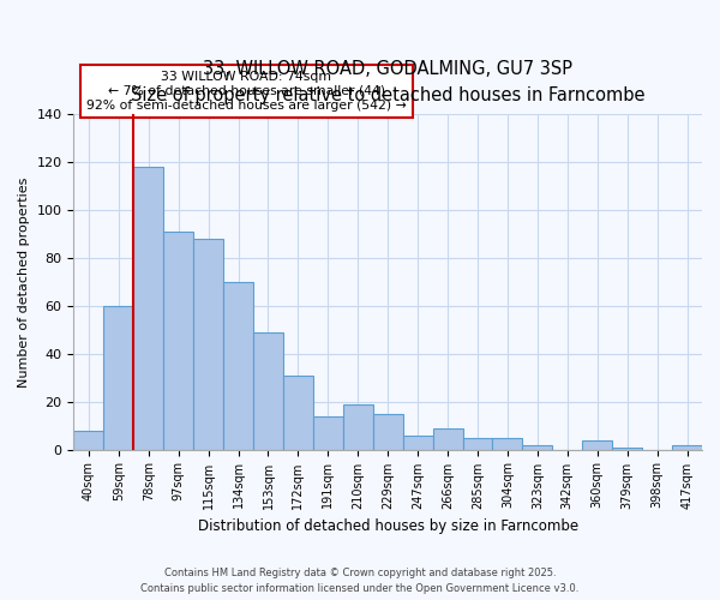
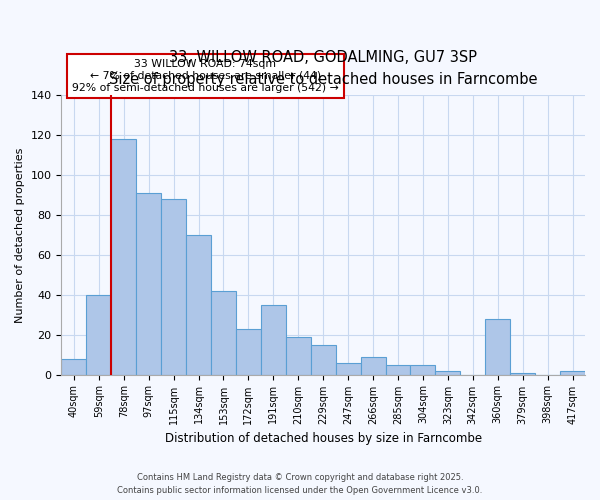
59sqm: 60 -> 40
153sqm: 49 -> 42
172sqm: 31 -> 23
191sqm: 14 -> 35
360sqm: 4 -> 28
